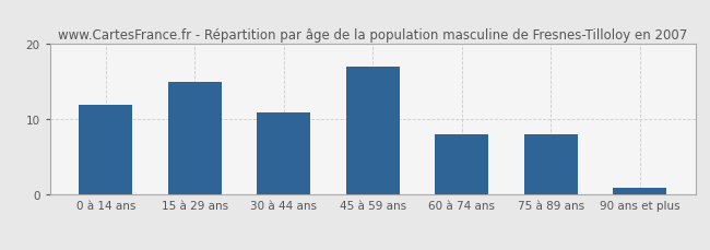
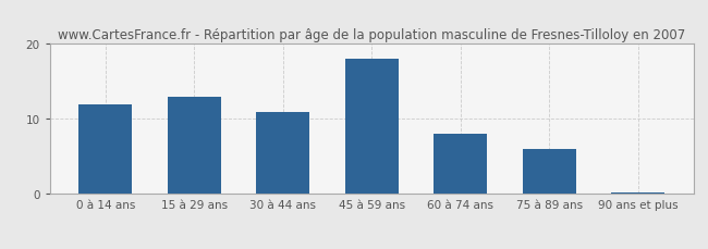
15 à 29 ans: 15.0 -> 13.0
45 à 59 ans: 17.0 -> 18.0
75 à 89 ans: 8.0 -> 6.0
90 ans et plus: 1.0 -> 0.2
